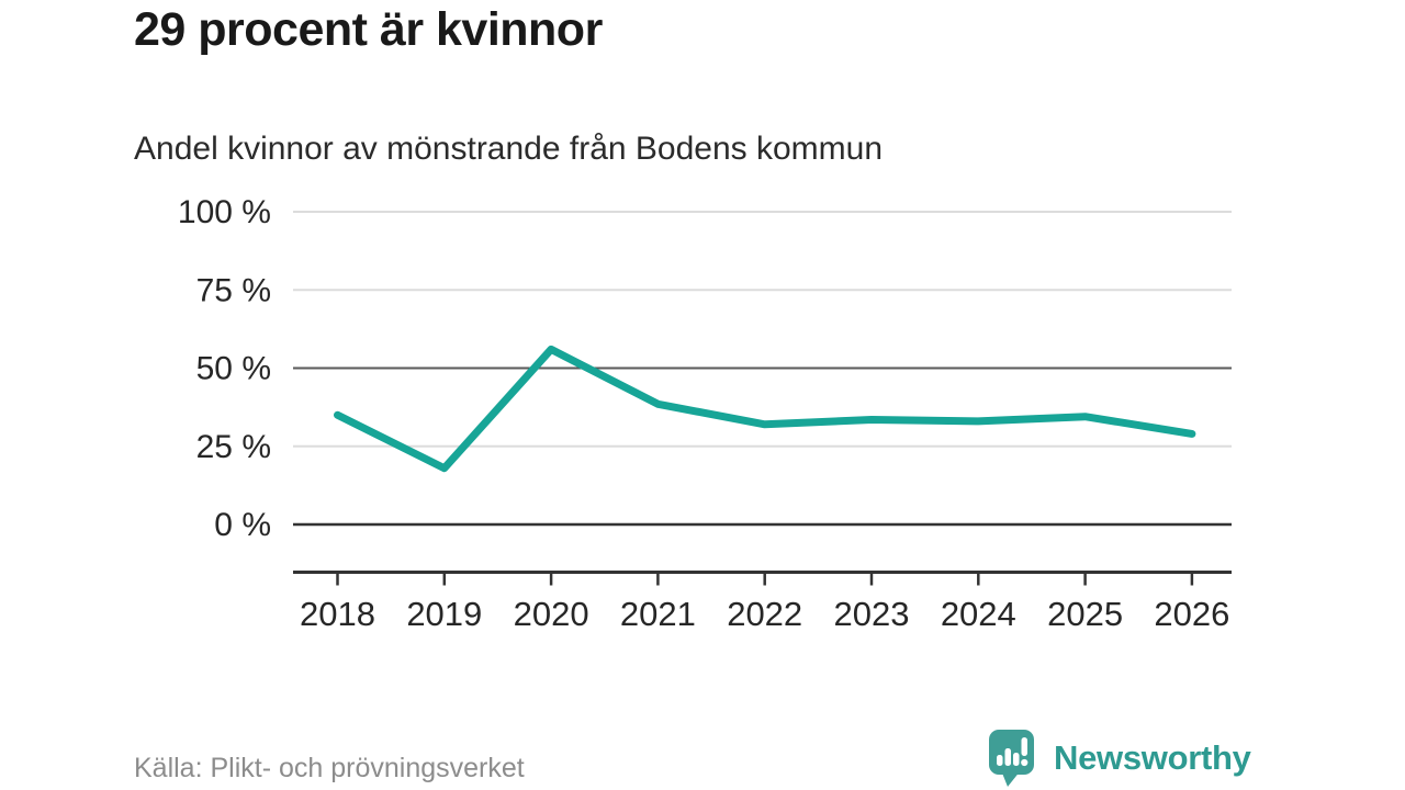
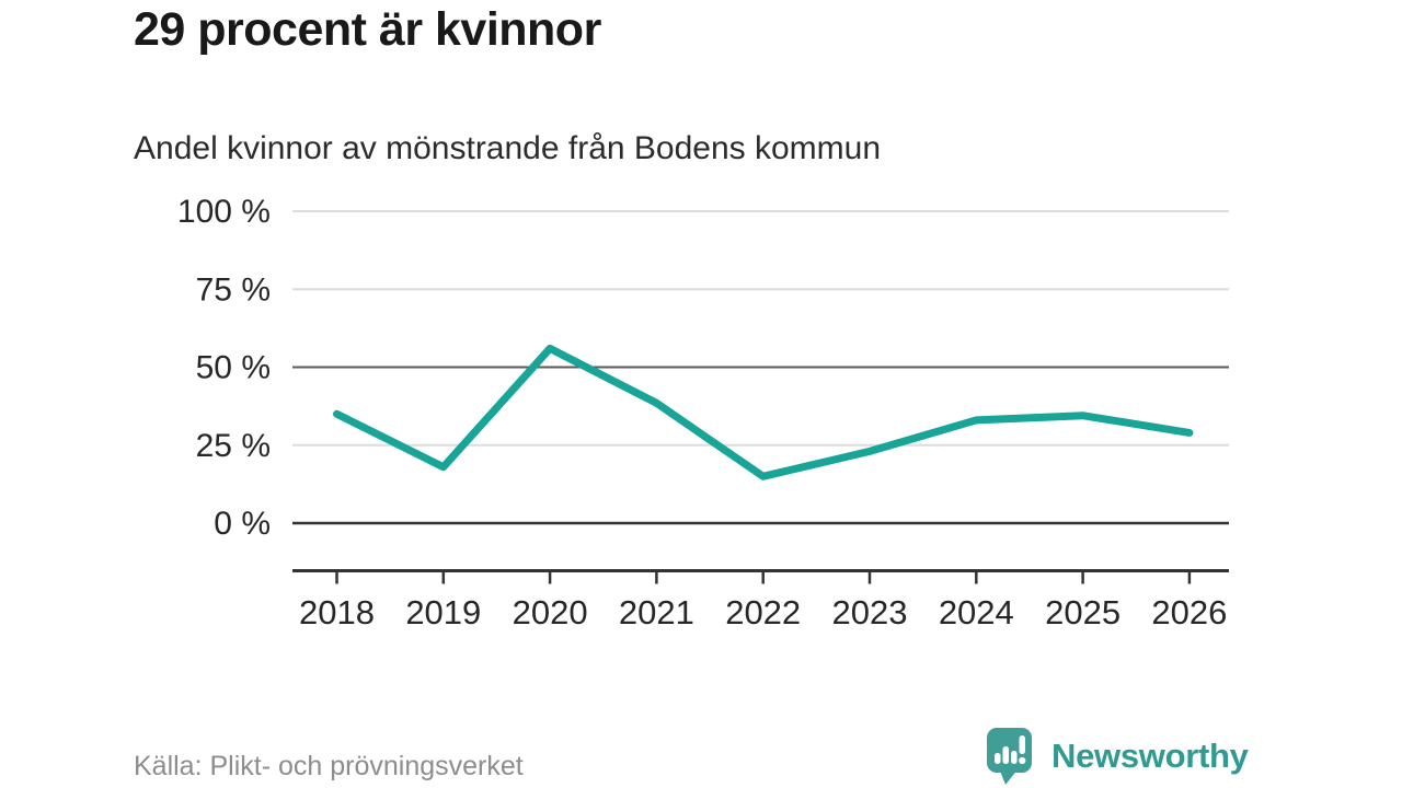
2022: 32% -> 15%
2023: 34% -> 23%
